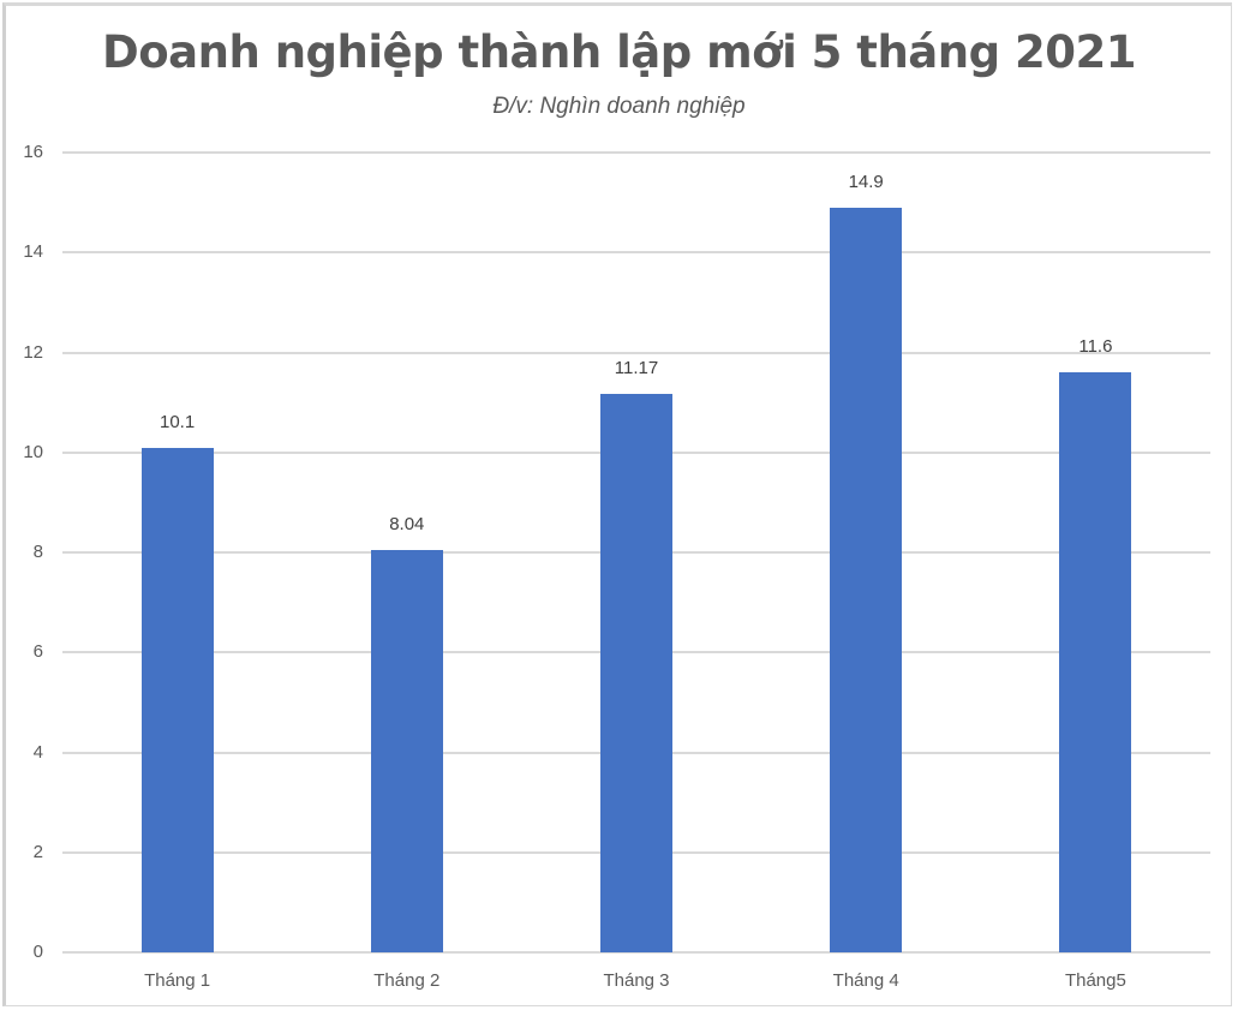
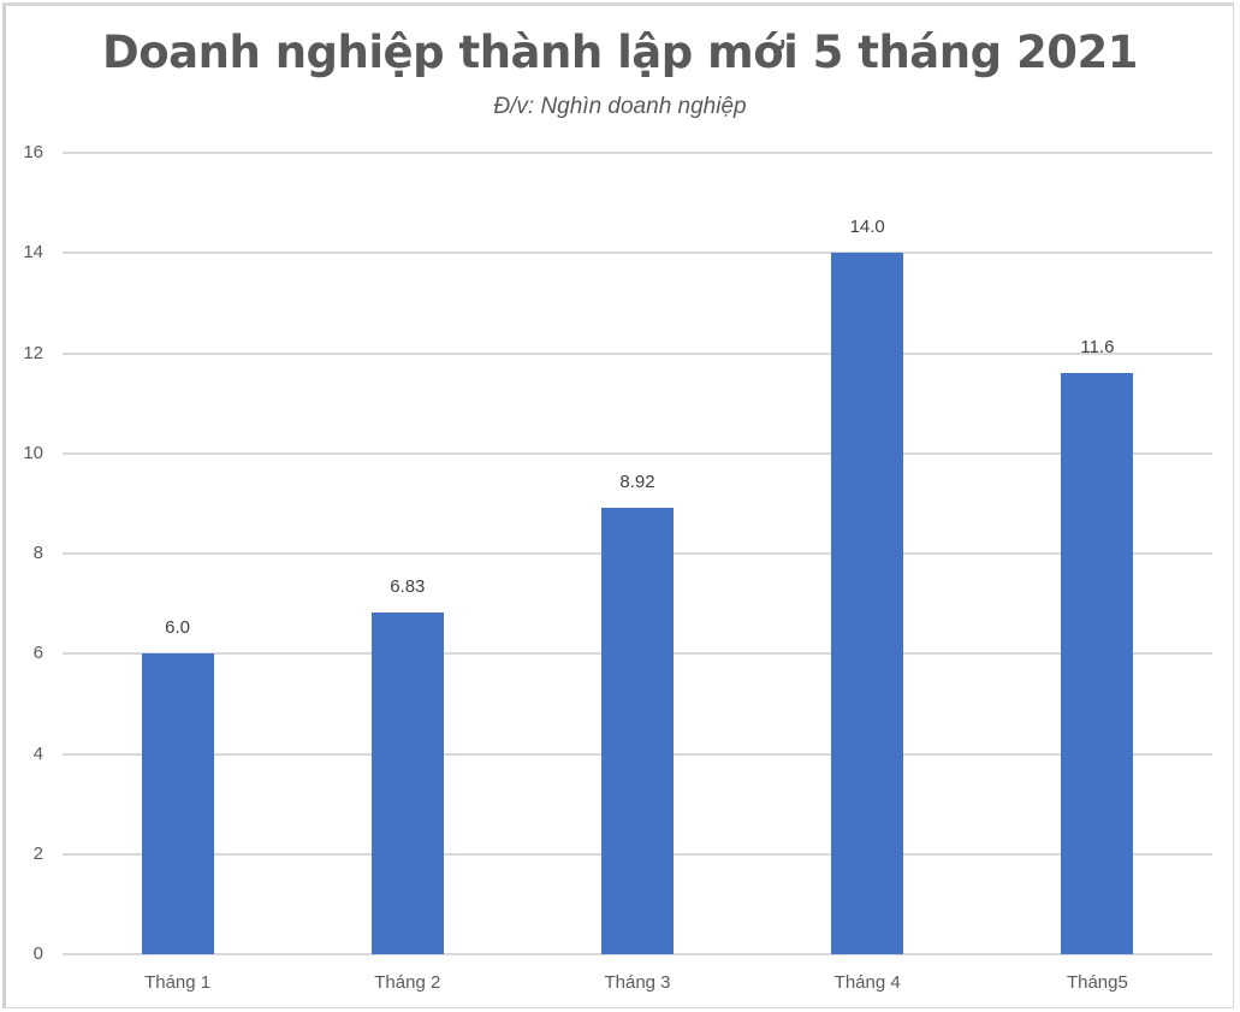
Tháng 1: 10.1 -> 6.0
Tháng 2: 8.04 -> 6.83
Tháng 3: 11.17 -> 8.92
Tháng 4: 14.9 -> 14.0
